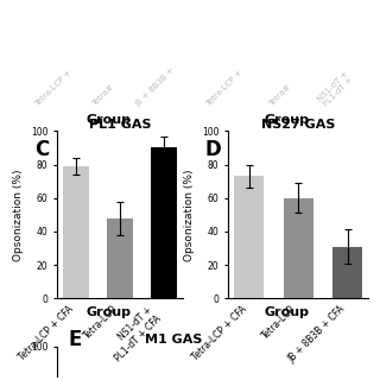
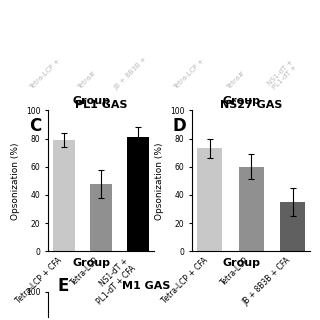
NS1-dT + PL1-dT + CFA: 90 -> 81
JB + 8B3B + CFA: 31 -> 35
